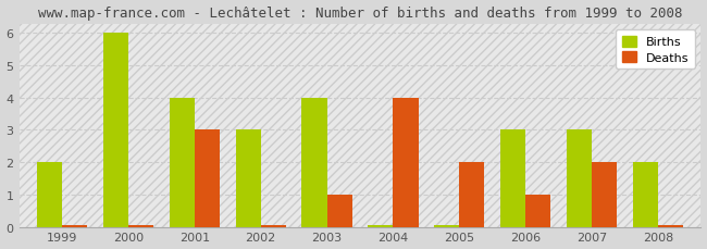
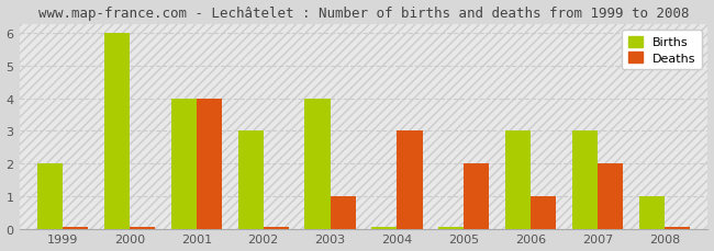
Deaths/2001: 3 -> 4
Deaths/2004: 4 -> 3
Births/2008: 2 -> 1
